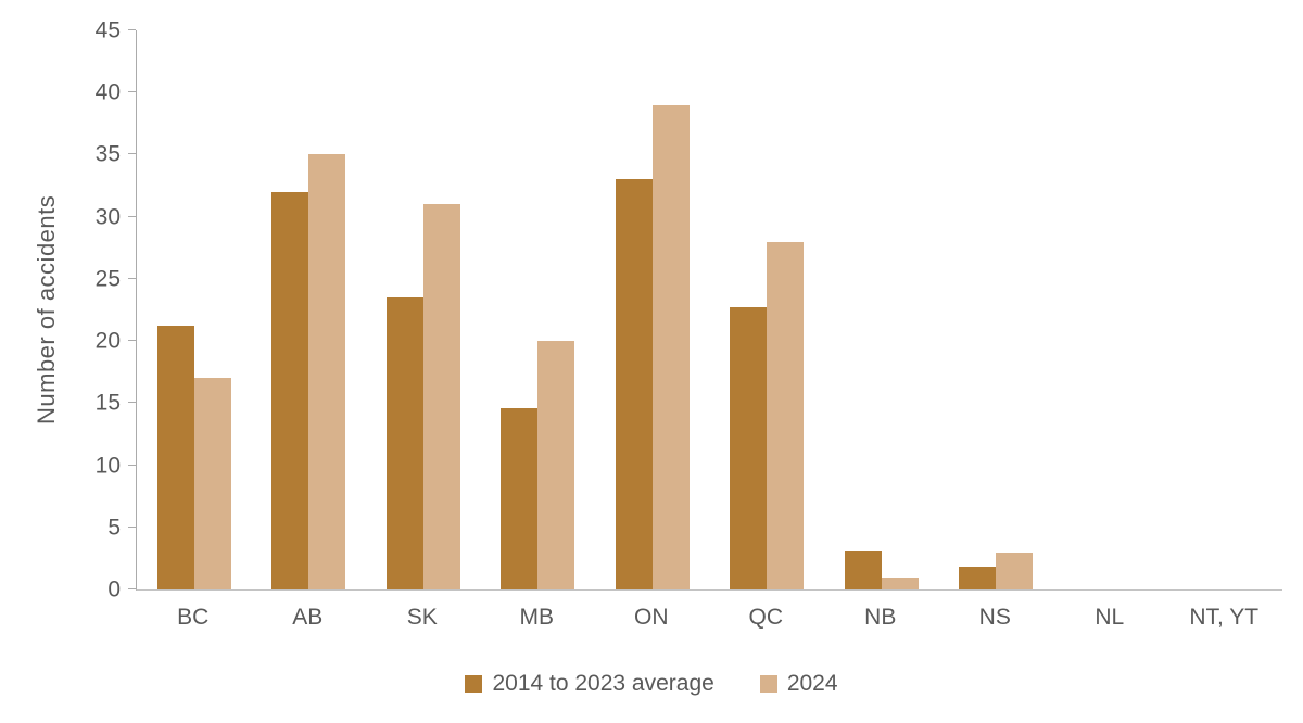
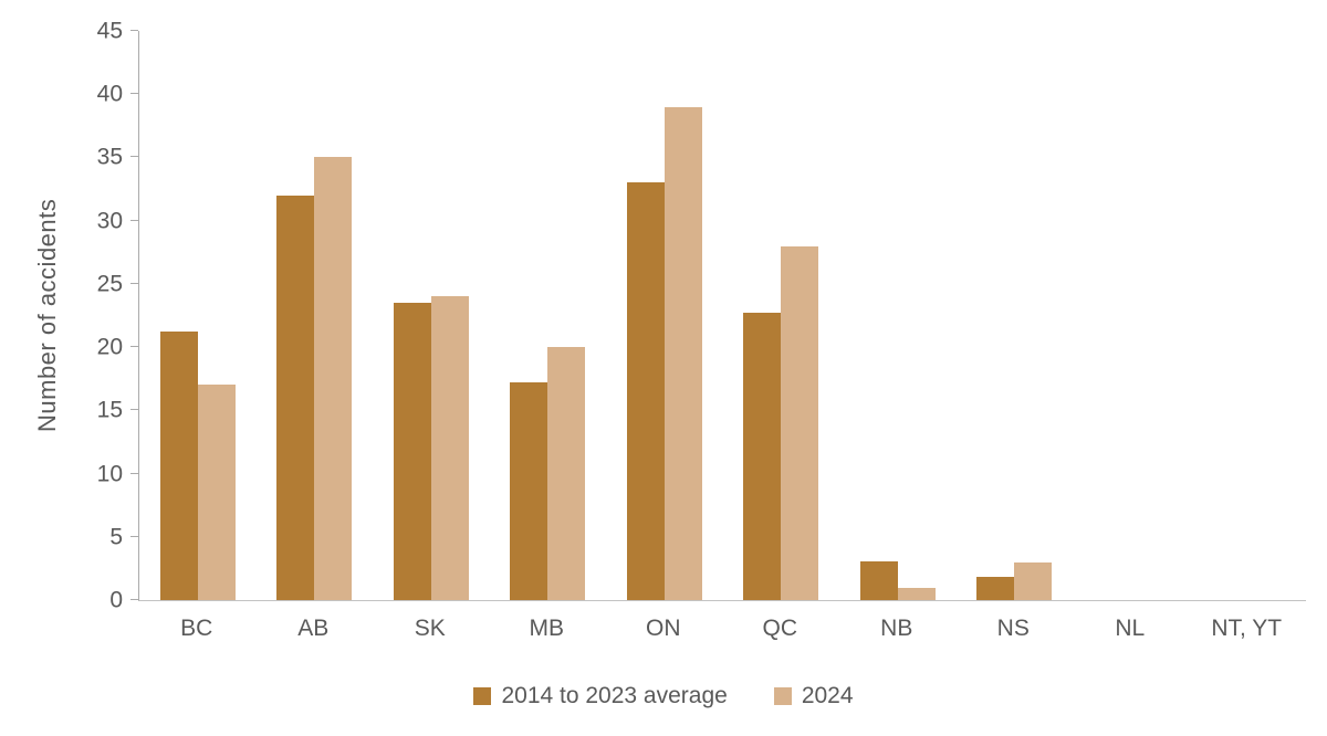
2024/SK: 31 -> 24
2014 to 2023 average/MB: 14.6 -> 17.2
